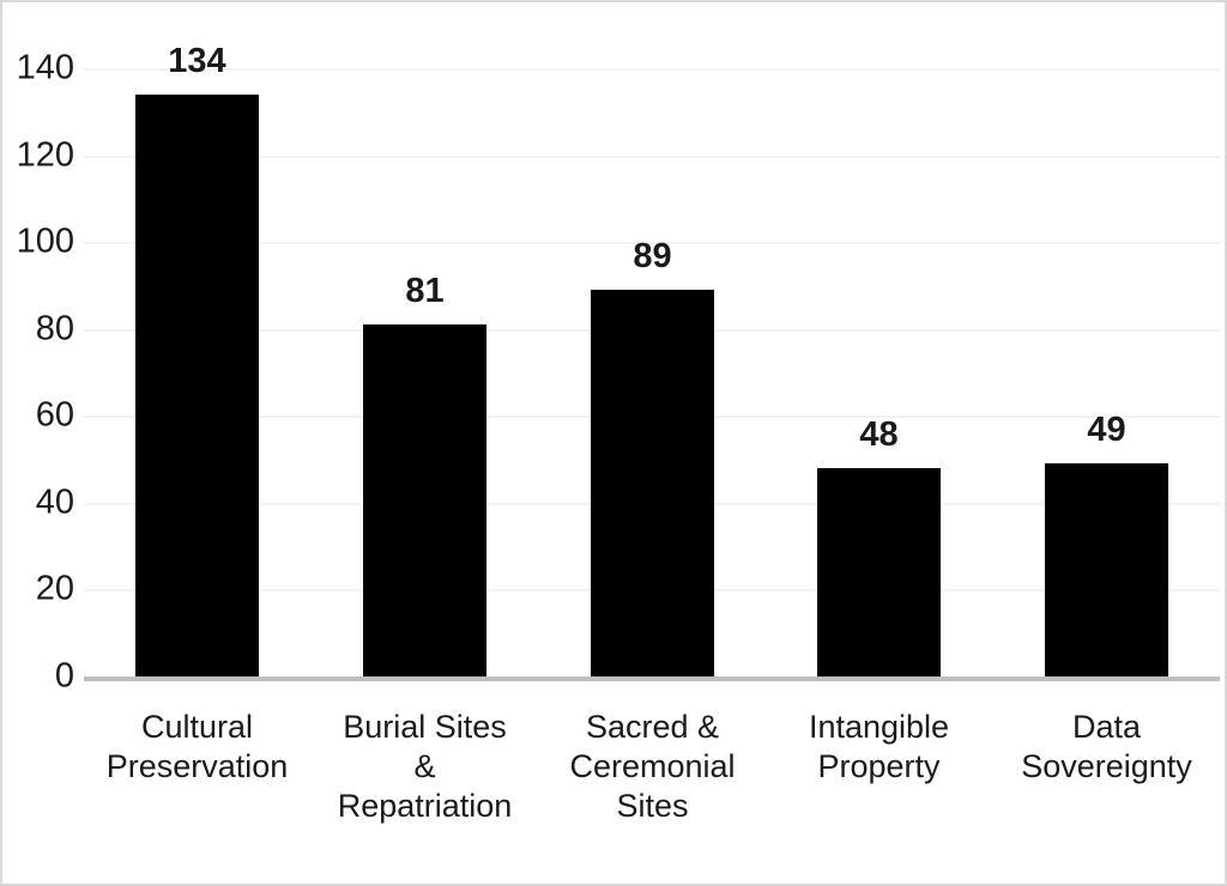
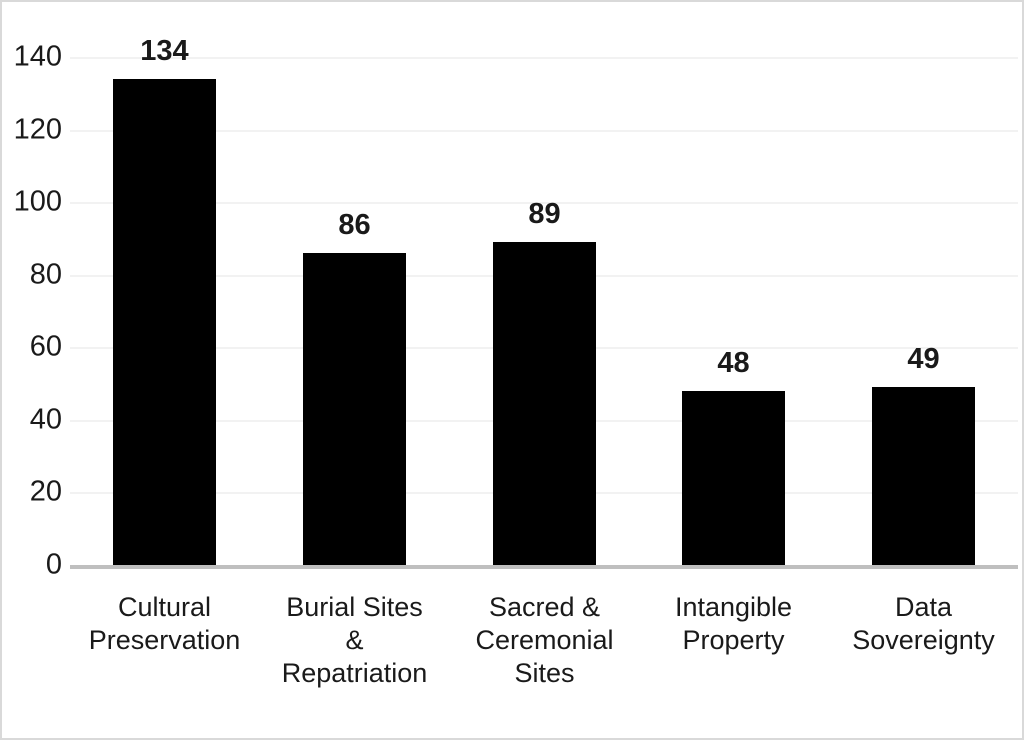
Burial Sites & Repatriation: 81 -> 86
